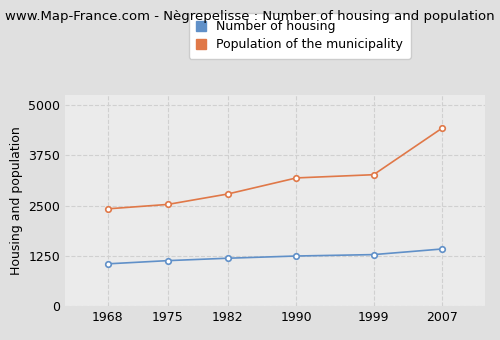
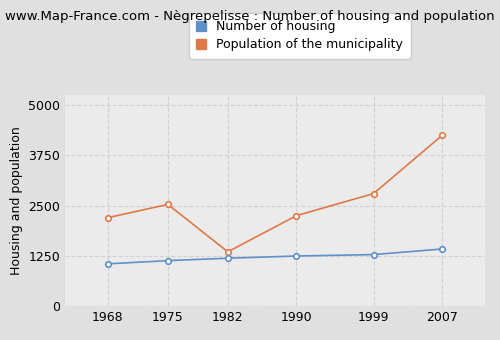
Population of the municipality/1968: 2420 -> 2200
Population of the municipality/1982: 2790 -> 1350
Population of the municipality/1990: 3190 -> 2250
Population of the municipality/1999: 3270 -> 2800
Population of the municipality/2007: 4430 -> 4250
